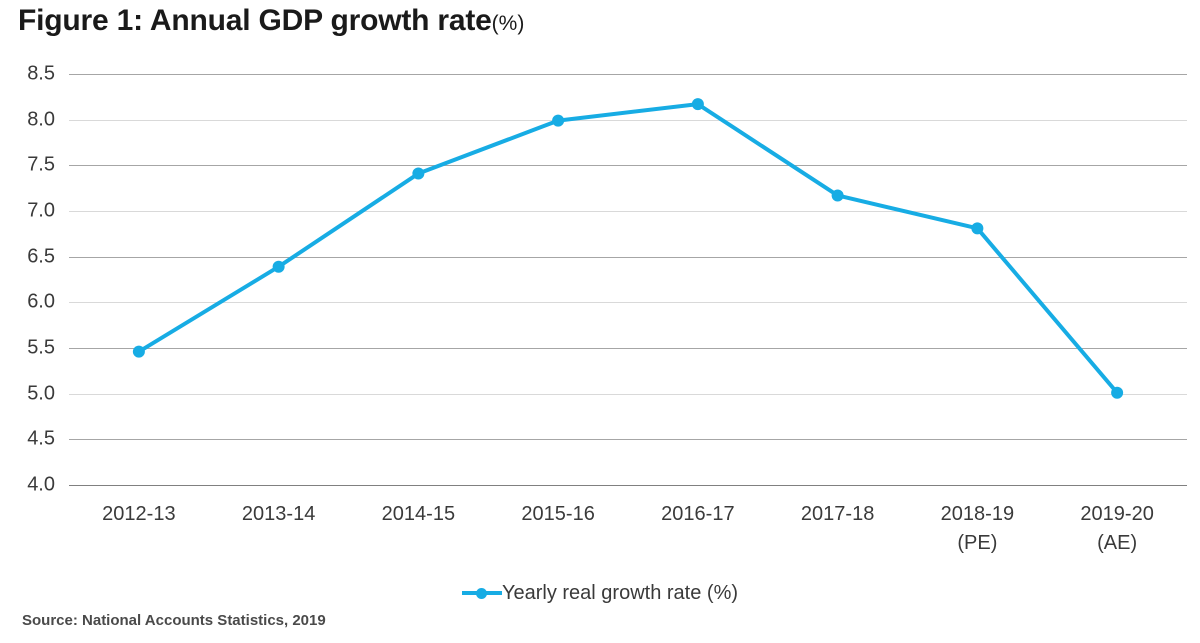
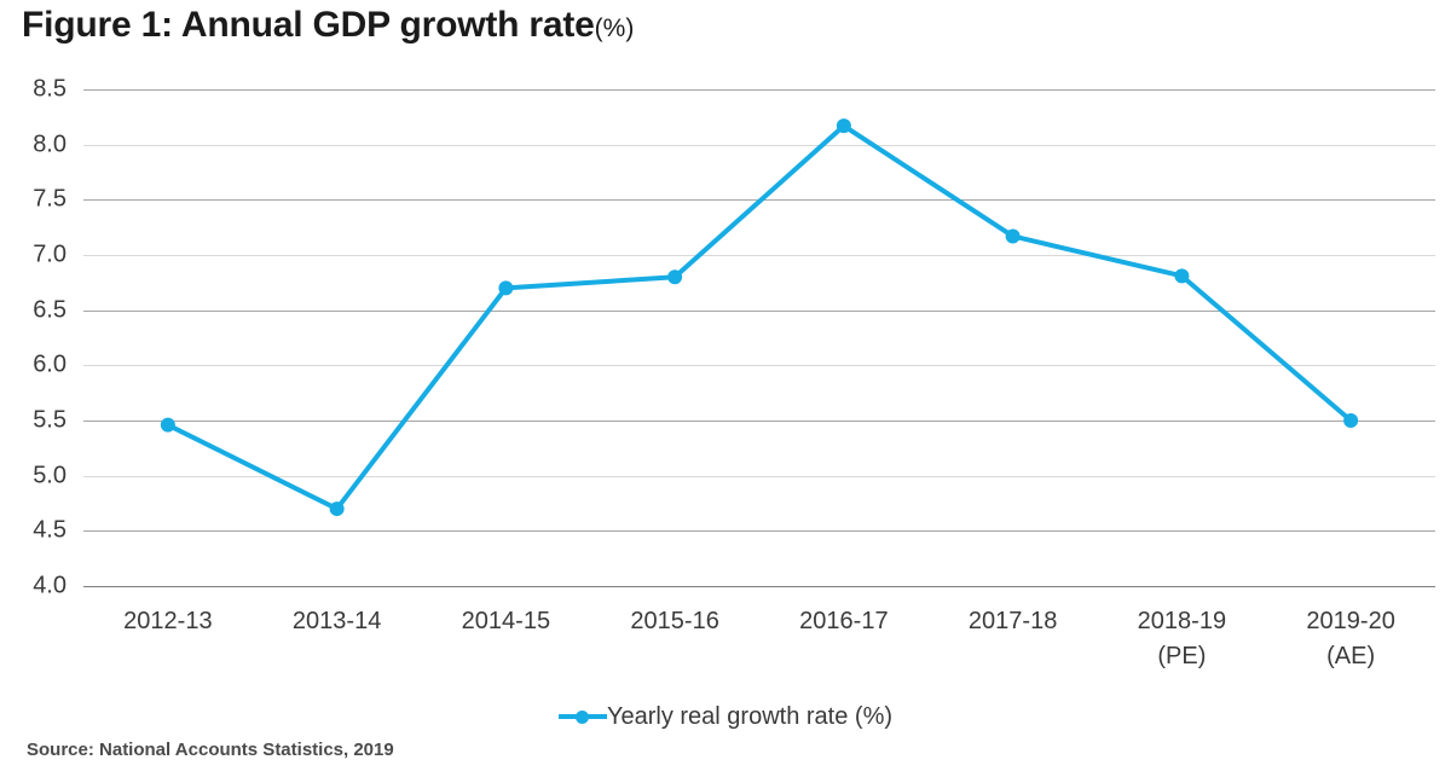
2013-14: 6.4 -> 4.7
2014-15: 7.4 -> 6.7
2015-16: 8.0 -> 6.8
2019-20: 5.0 -> 5.5
